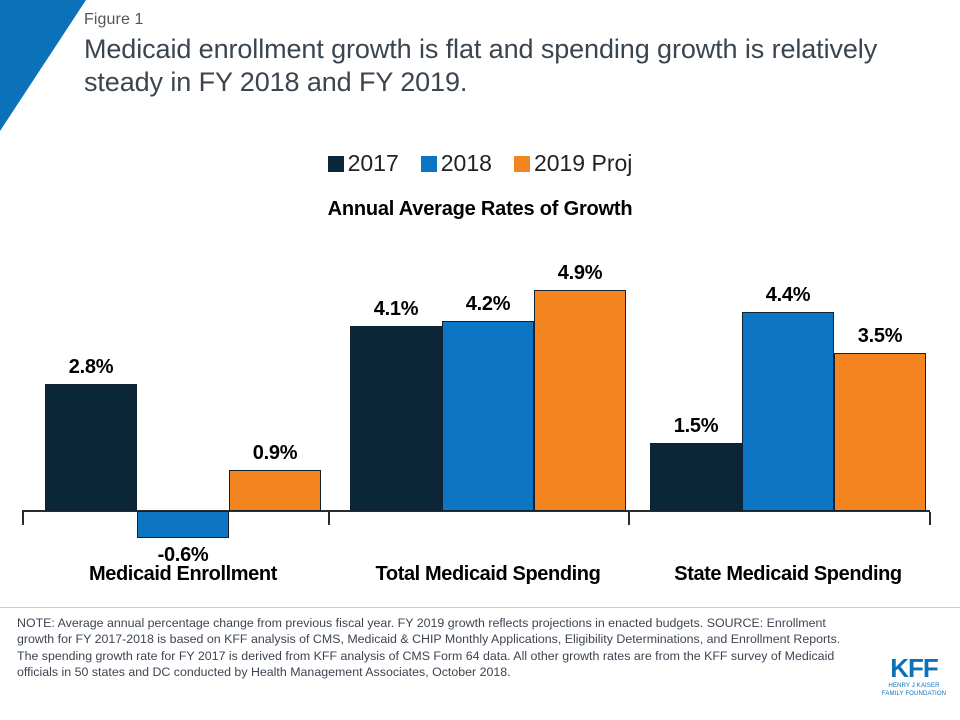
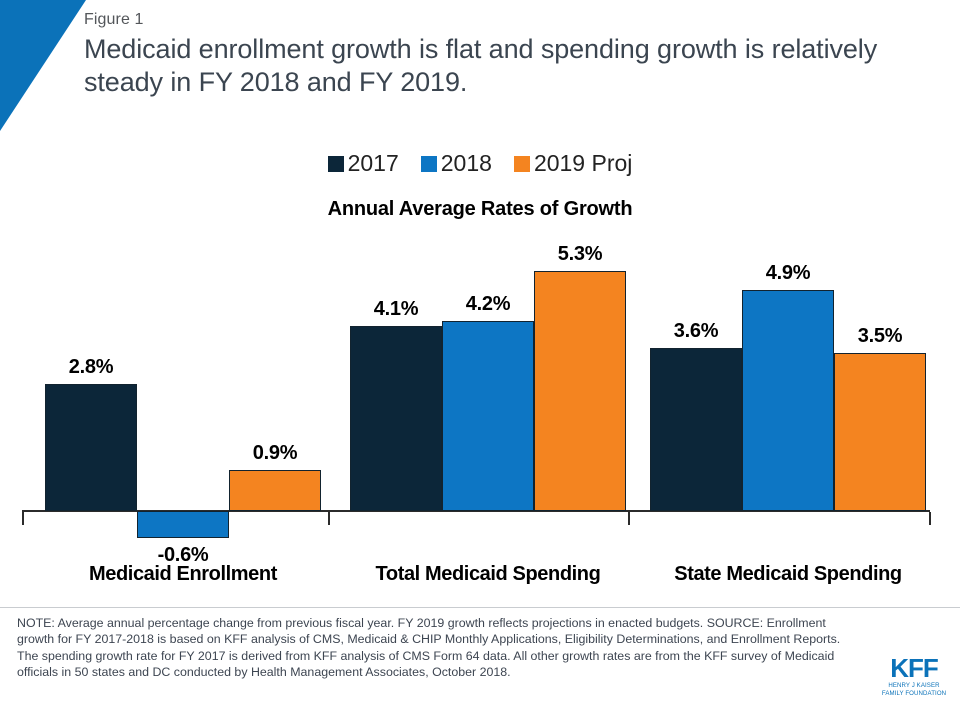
2019 Proj/Total Medicaid Spending: 4.9% -> 5.3%
2017/State Medicaid Spending: 1.5% -> 3.6%
2018/State Medicaid Spending: 4.4% -> 4.9%
